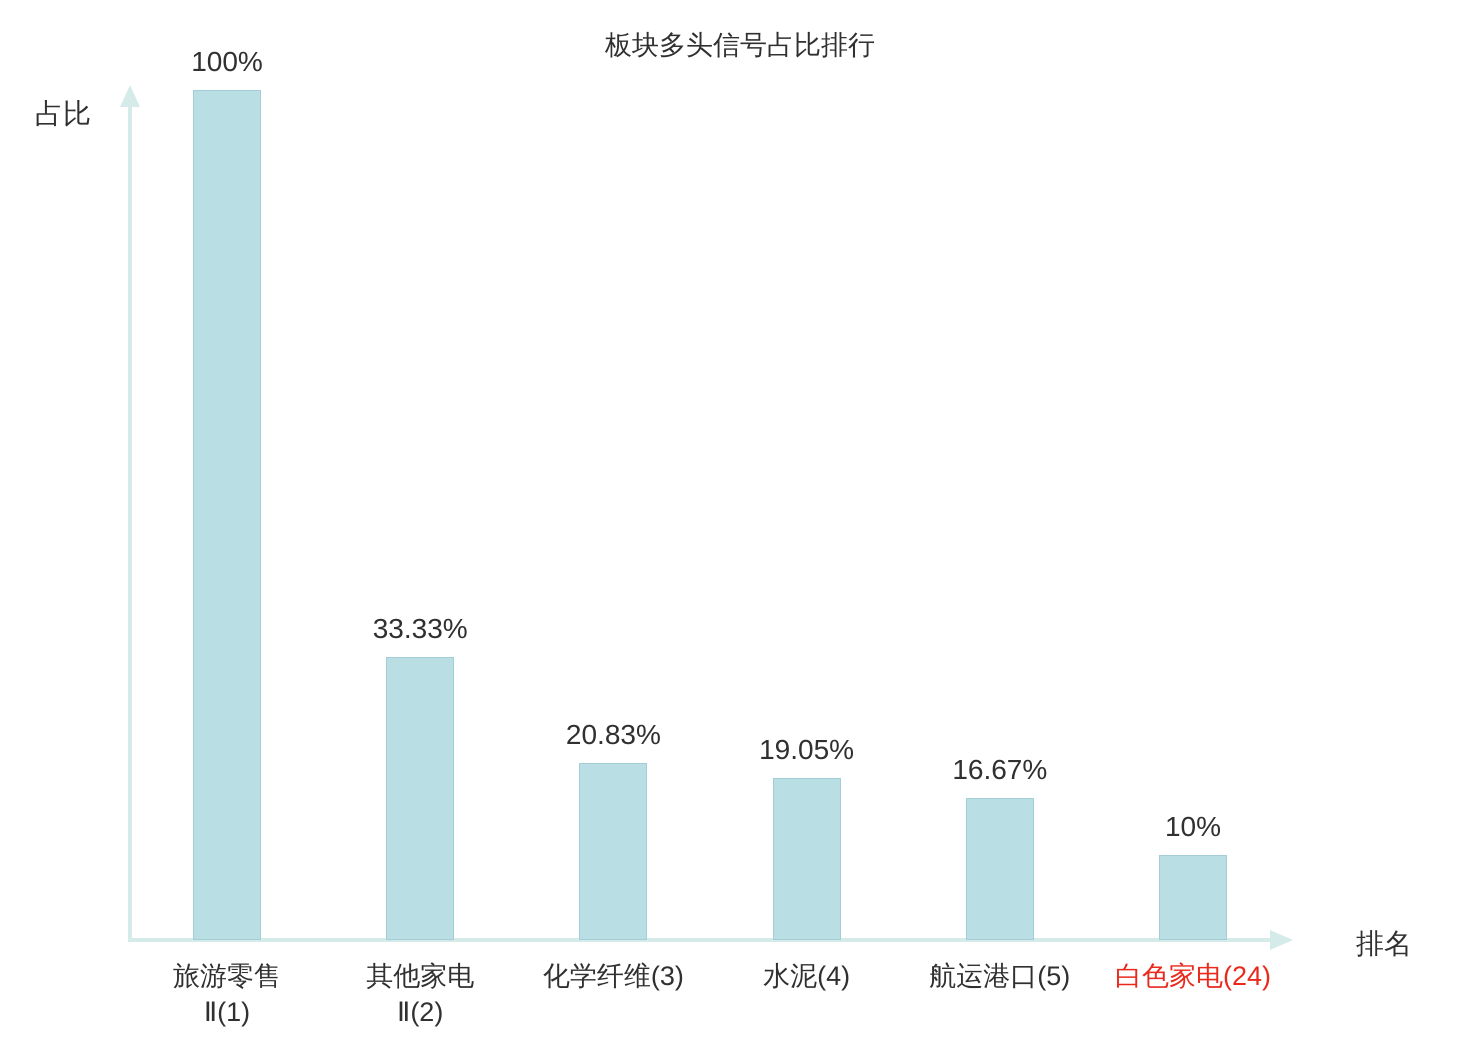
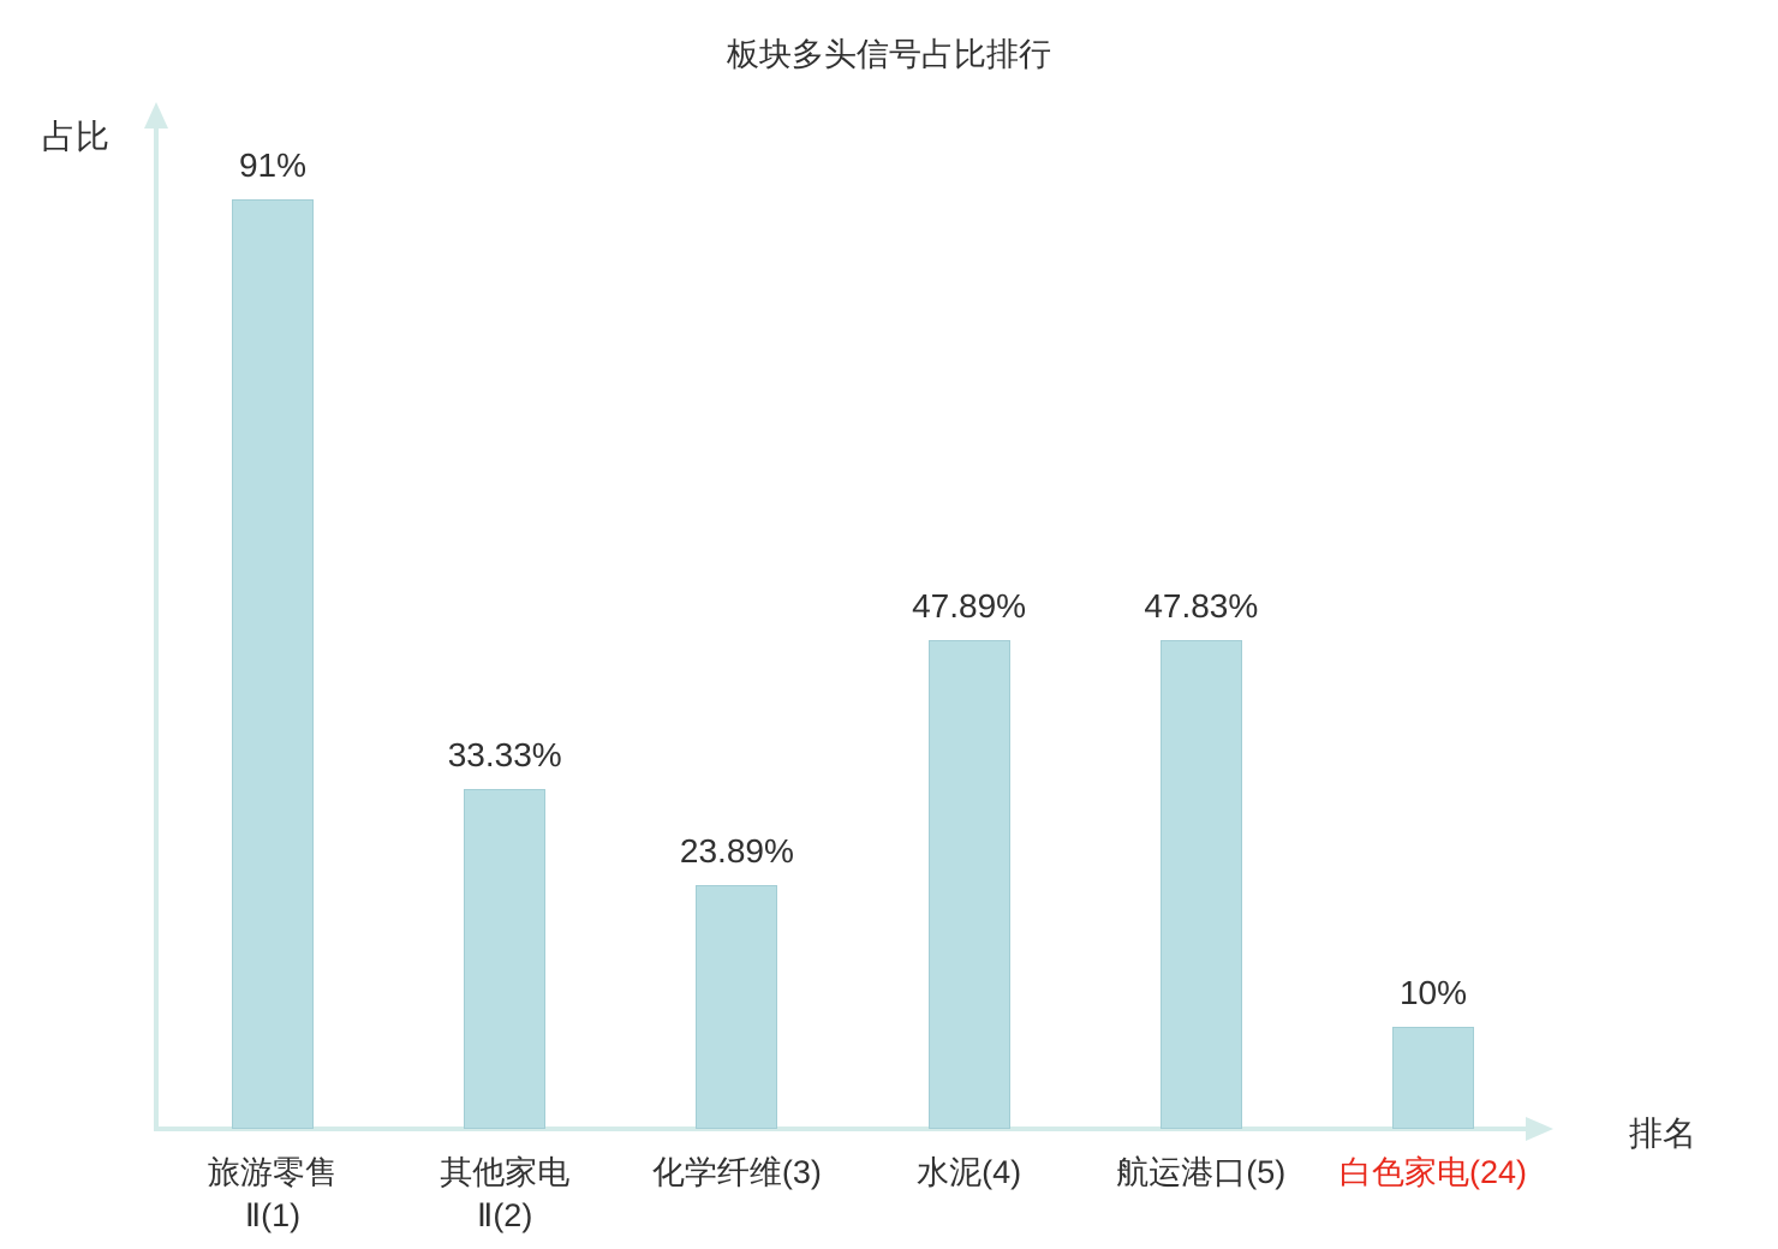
旅游零售 Ⅱ(1): 100% -> 91%
化学纤维(3): 20.83% -> 23.89%
水泥(4): 19.05% -> 47.89%
航运港口(5): 16.67% -> 47.83%
